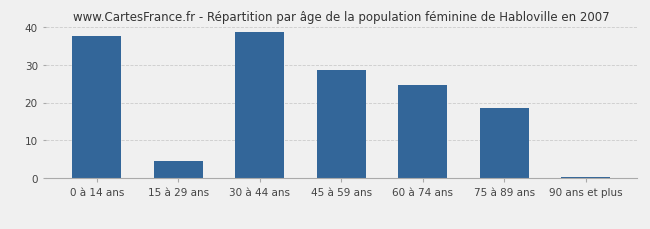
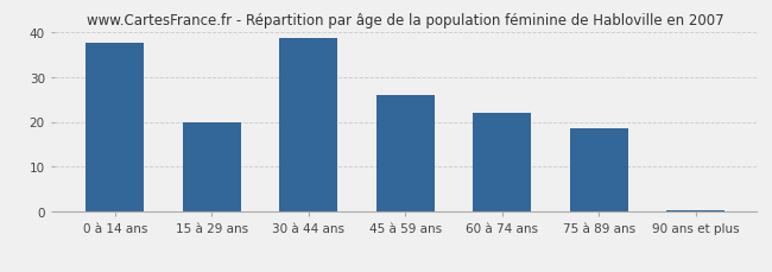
15 à 29 ans: 4.5 -> 20.0
45 à 59 ans: 28.5 -> 26.0
60 à 74 ans: 24.5 -> 22.0
